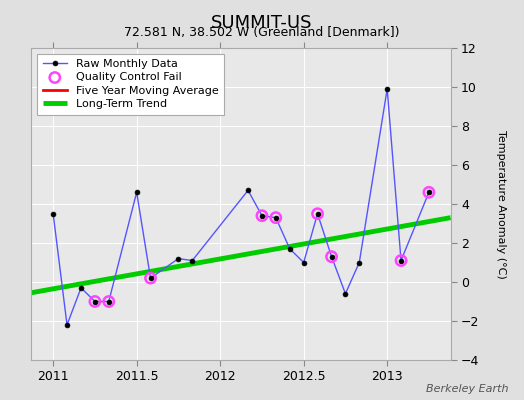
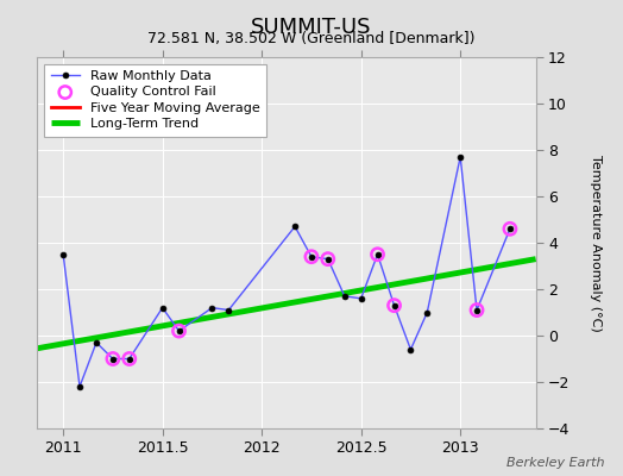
Raw Monthly Data/2011.5: 4.6 -> 1.2
Raw Monthly Data/2012.5: 1.0 -> 1.6
Raw Monthly Data/2013: 9.9 -> 7.7
